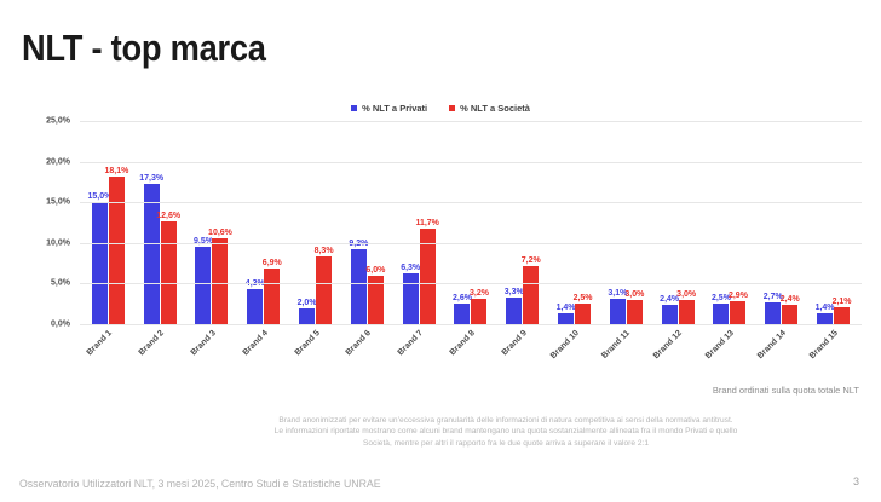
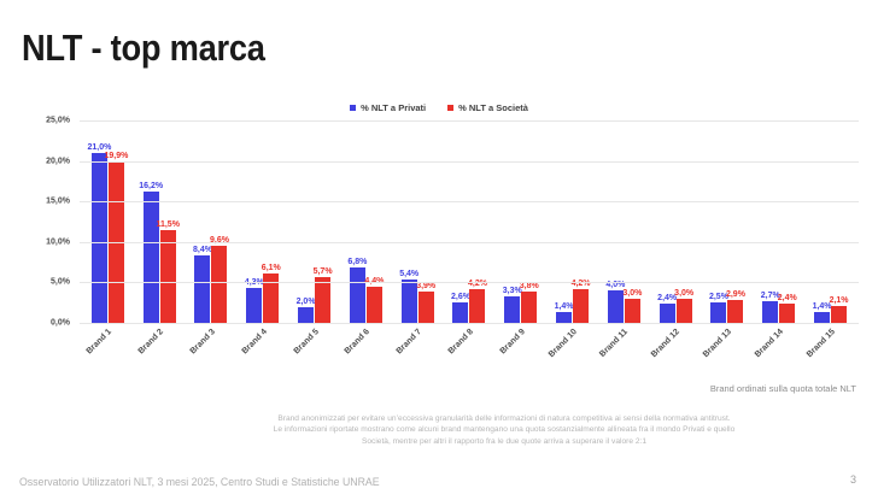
% NLT a Privati/Brand 1: 15,0% -> 21,0%
% NLT a Società/Brand 1: 18,1% -> 19,9%
% NLT a Privati/Brand 2: 17,3% -> 16,2%
% NLT a Società/Brand 2: 12,6% -> 11,5%
% NLT a Privati/Brand 3: 9,5% -> 8,4%
% NLT a Società/Brand 3: 10,6% -> 9,6%
% NLT a Società/Brand 4: 6,9% -> 6,1%
% NLT a Società/Brand 5: 8,3% -> 5,7%
% NLT a Privati/Brand 6: 9,2% -> 6,8%
% NLT a Società/Brand 6: 6,0% -> 4,4%
% NLT a Privati/Brand 7: 6,3% -> 5,4%
% NLT a Società/Brand 7: 11,7% -> 3,9%
% NLT a Società/Brand 8: 3,2% -> 4,2%
% NLT a Società/Brand 9: 7,2% -> 3,8%
% NLT a Società/Brand 10: 2,5% -> 4,2%
% NLT a Privati/Brand 11: 3,1% -> 4,0%
